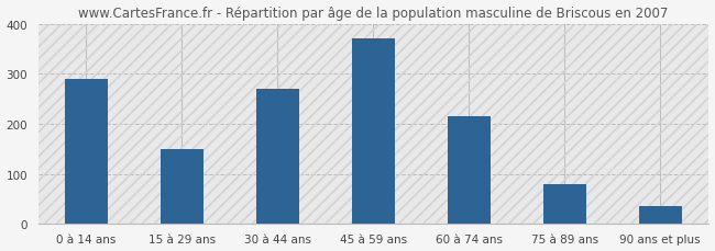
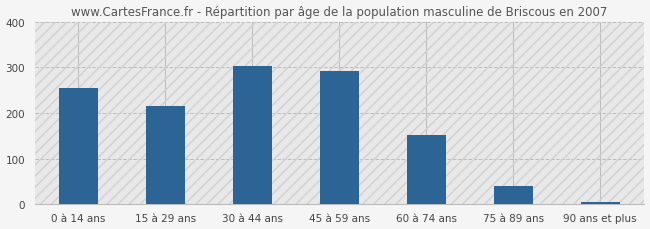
0 à 14 ans: 290 -> 254
15 à 29 ans: 150 -> 216
30 à 44 ans: 270 -> 302
45 à 59 ans: 370 -> 291
60 à 74 ans: 215 -> 152
75 à 89 ans: 80 -> 40
90 ans et plus: 35 -> 5
